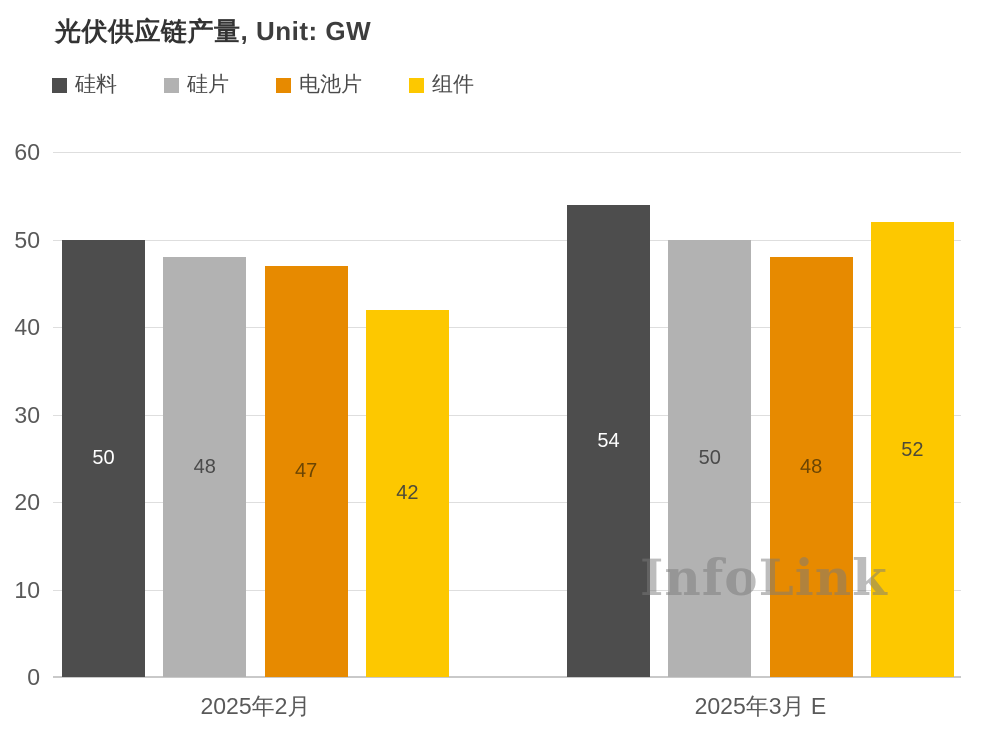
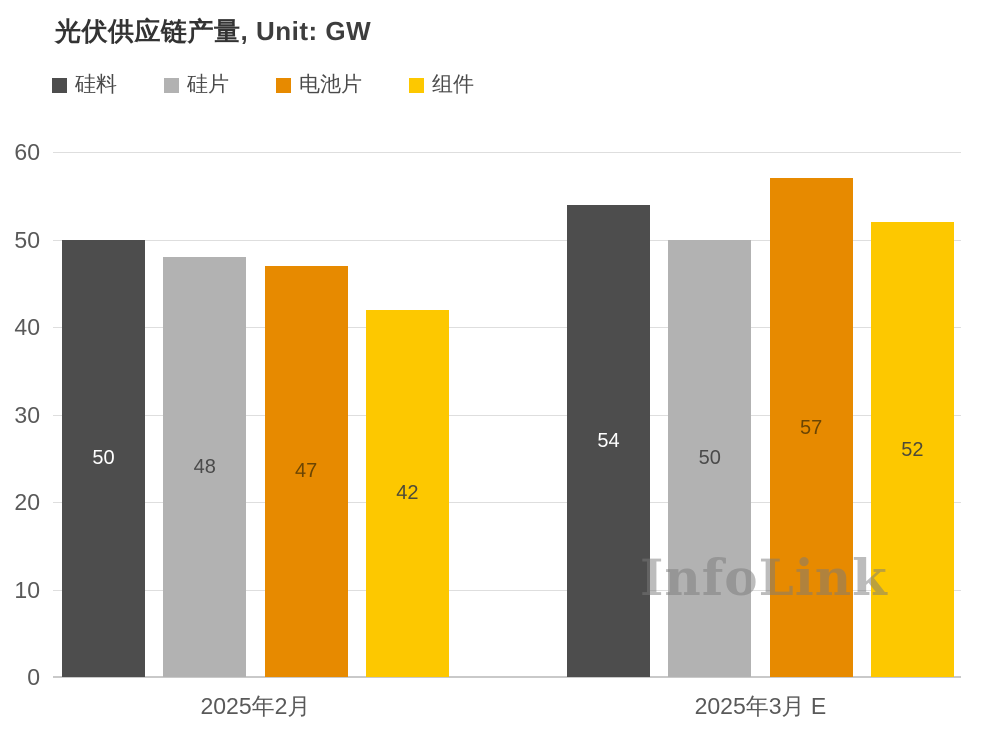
电池片/2025年3月 E: 48 -> 57
